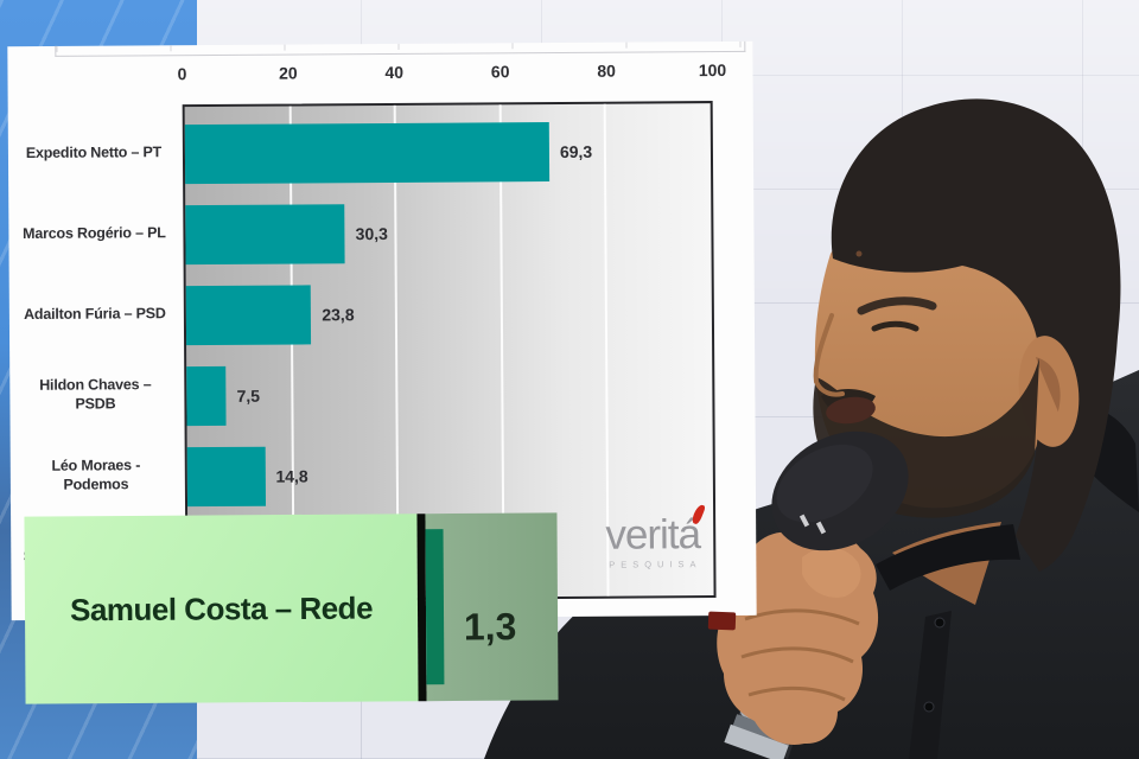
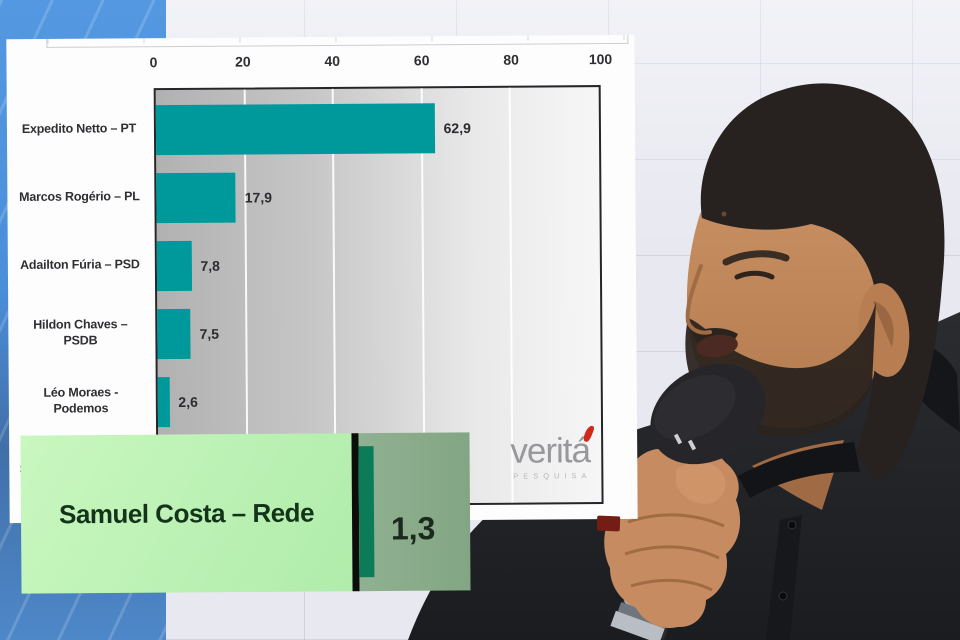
Expedito Netto – PT: 69,3 -> 62,9
Marcos Rogério – PL: 30,3 -> 17,9
Adailton Fúria – PSD: 23,8 -> 7,8
Léo Moraes - Podemos: 14,8 -> 2,6
